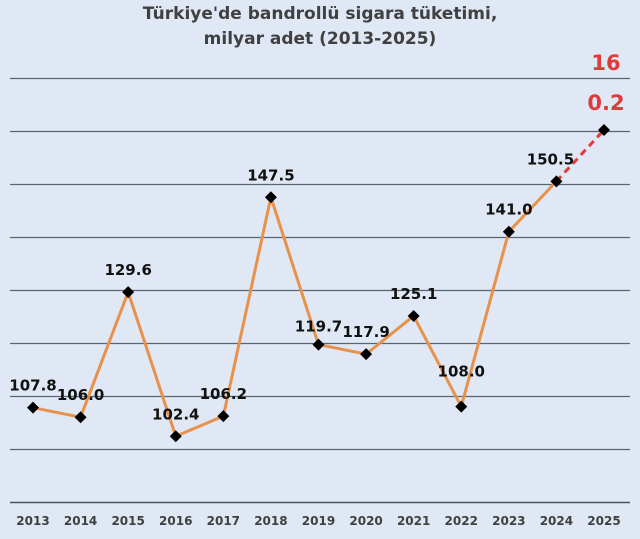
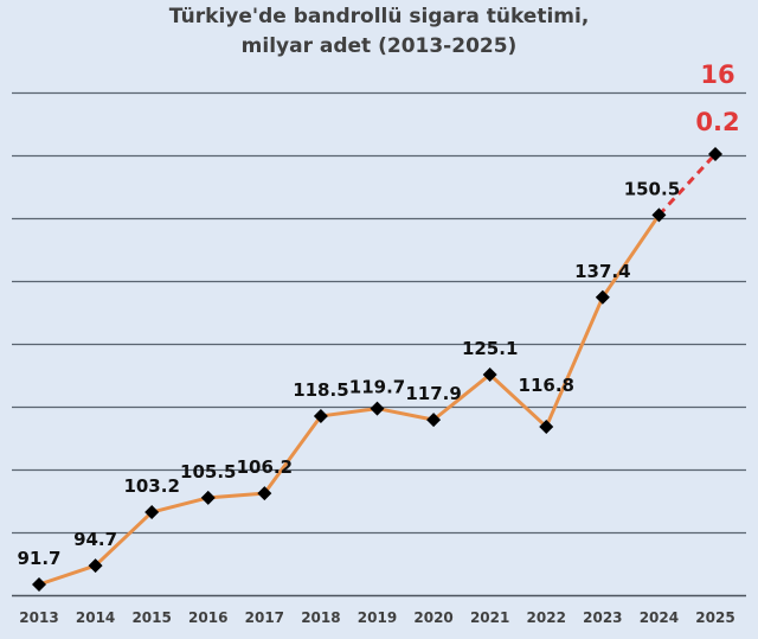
2013: 107.8 -> 91.7
2014: 106.0 -> 94.7
2015: 129.6 -> 103.2
2016: 102.4 -> 105.5
2018: 147.5 -> 118.5
2022: 108.0 -> 116.8
2023: 141.0 -> 137.4
